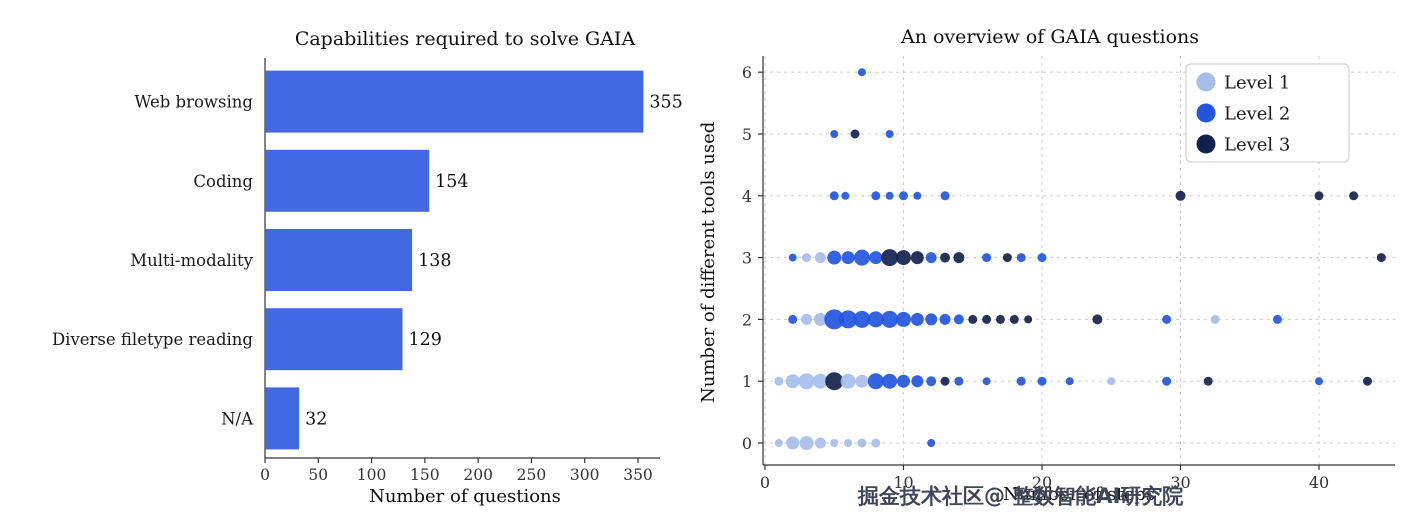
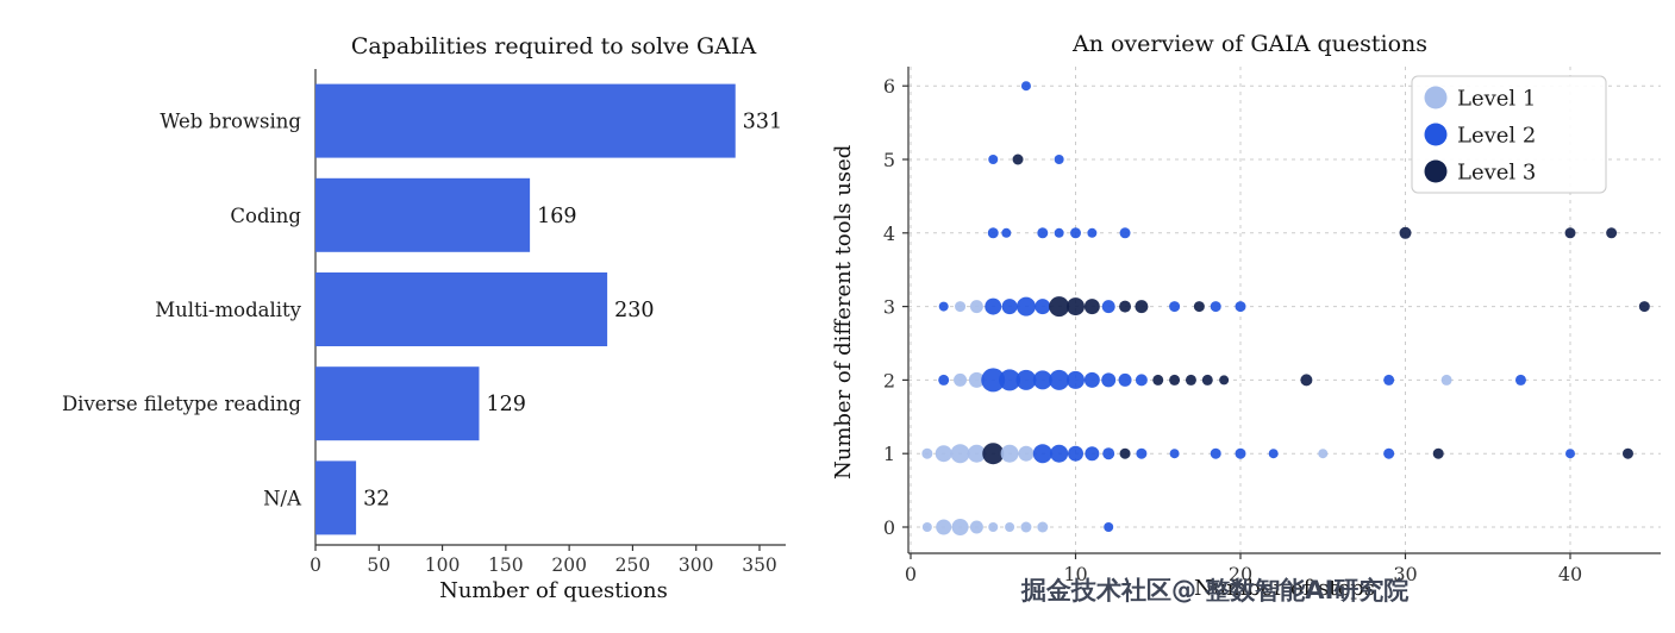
Capabilities required to solve GAIA/Web browsing: 355 -> 331
Capabilities required to solve GAIA/Coding: 154 -> 169
Capabilities required to solve GAIA/Multi-modality: 138 -> 230
